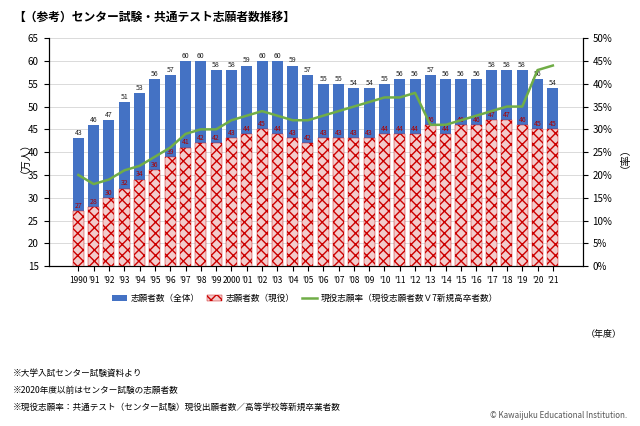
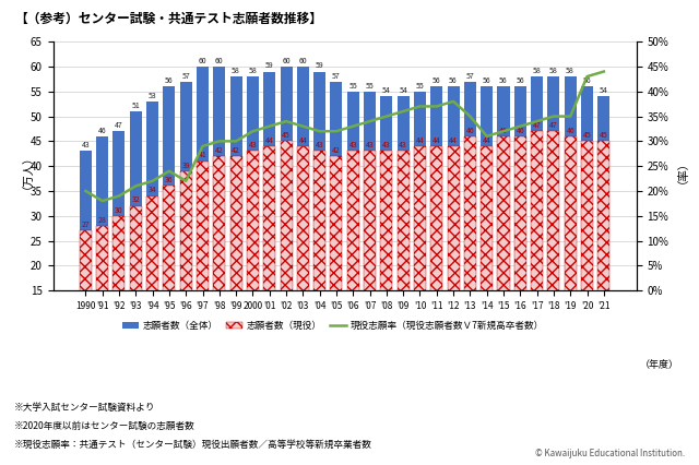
現役志願率（現役志願者数Ｖ7新規高卒者数）/'96: 26% -> 22%
現役志願率（現役志願者数Ｖ7新規高卒者数）/'13: 31% -> 35%
